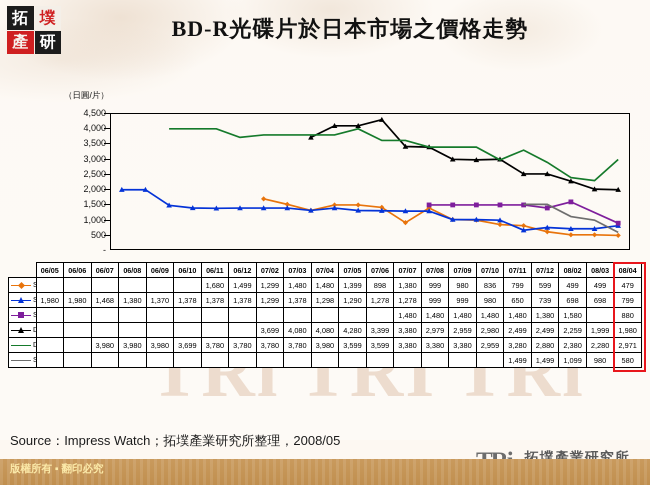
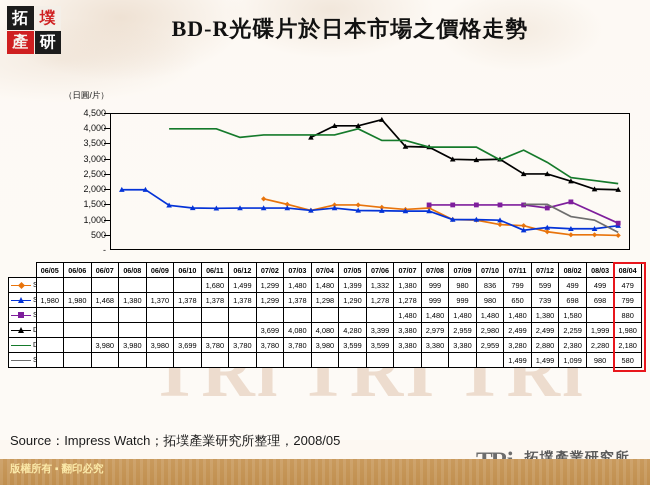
SL‧1-2X (錄畫用)/07/06: 898 -> 1,332
DL‧1-2X (Data用)/08/04: 2,971 -> 2,180
